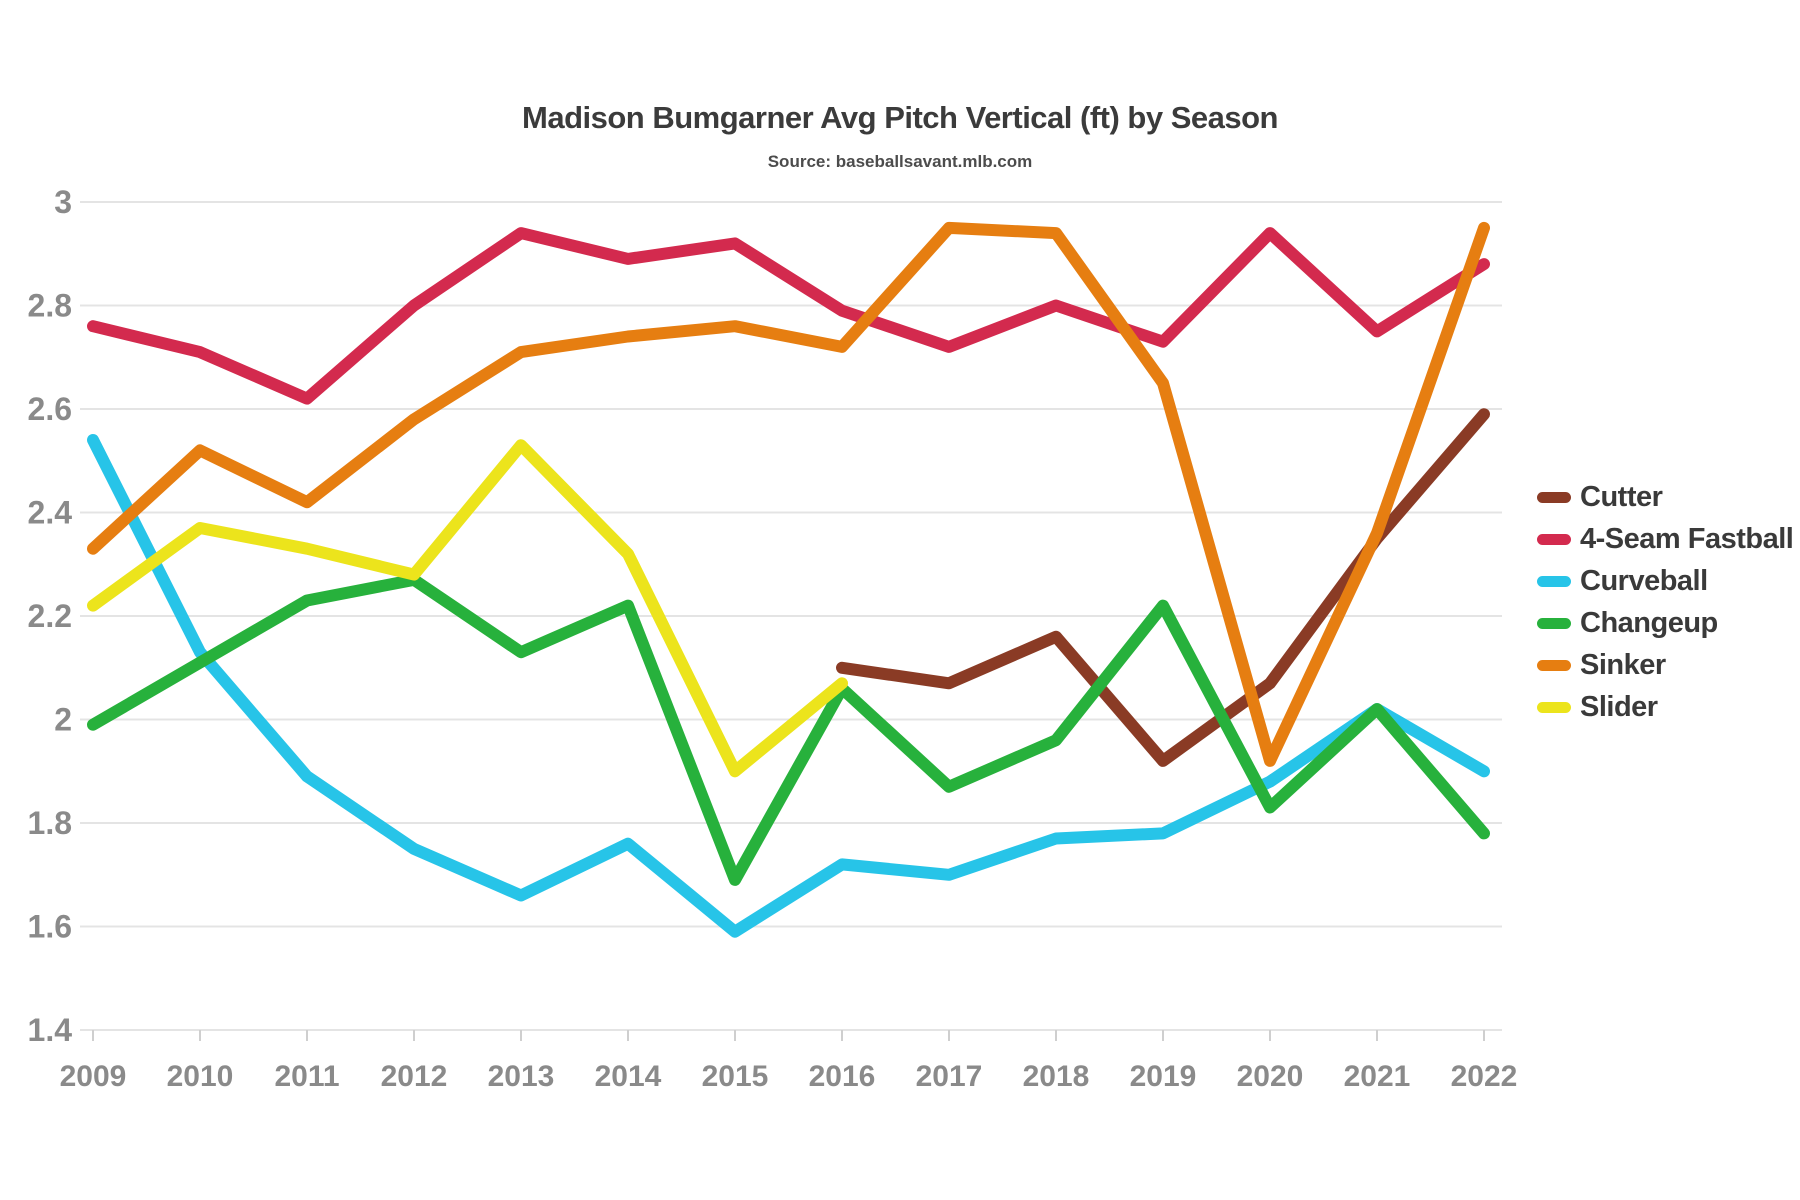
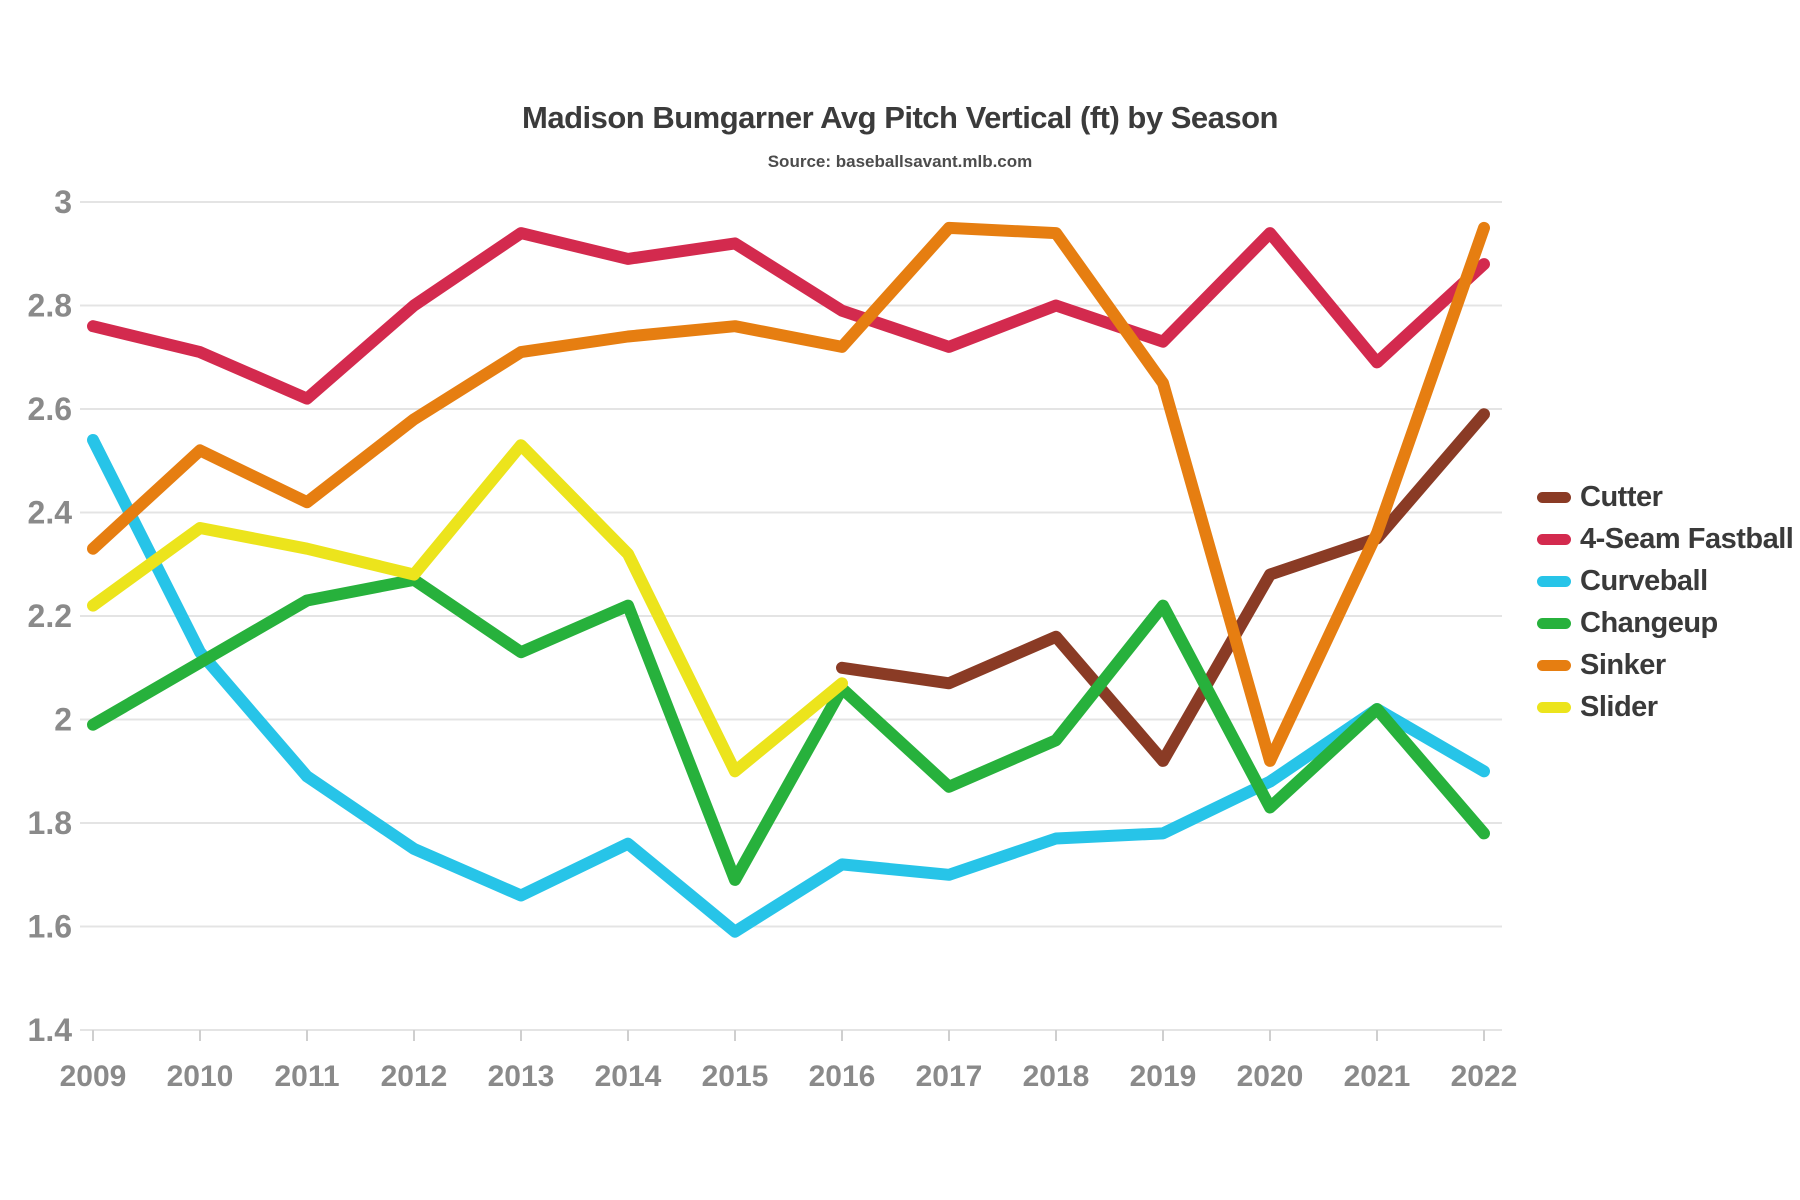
Cutter/2020: 2.07 -> 2.28
4-Seam Fastball/2021: 2.75 -> 2.69
